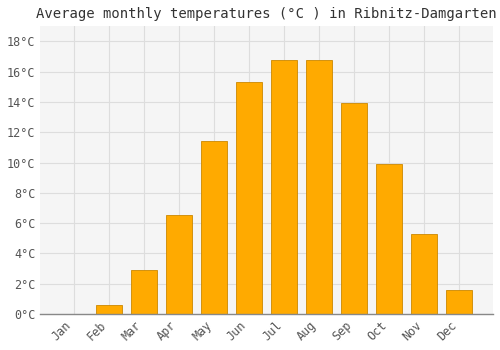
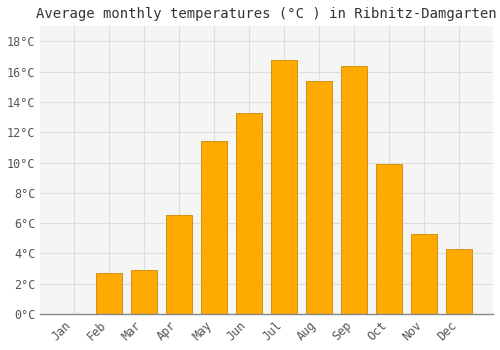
Feb: 0.6°C -> 2.7°C
Jun: 15.3°C -> 13.3°C
Aug: 16.8°C -> 15.4°C
Sep: 13.9°C -> 16.4°C
Dec: 1.6°C -> 4.3°C
